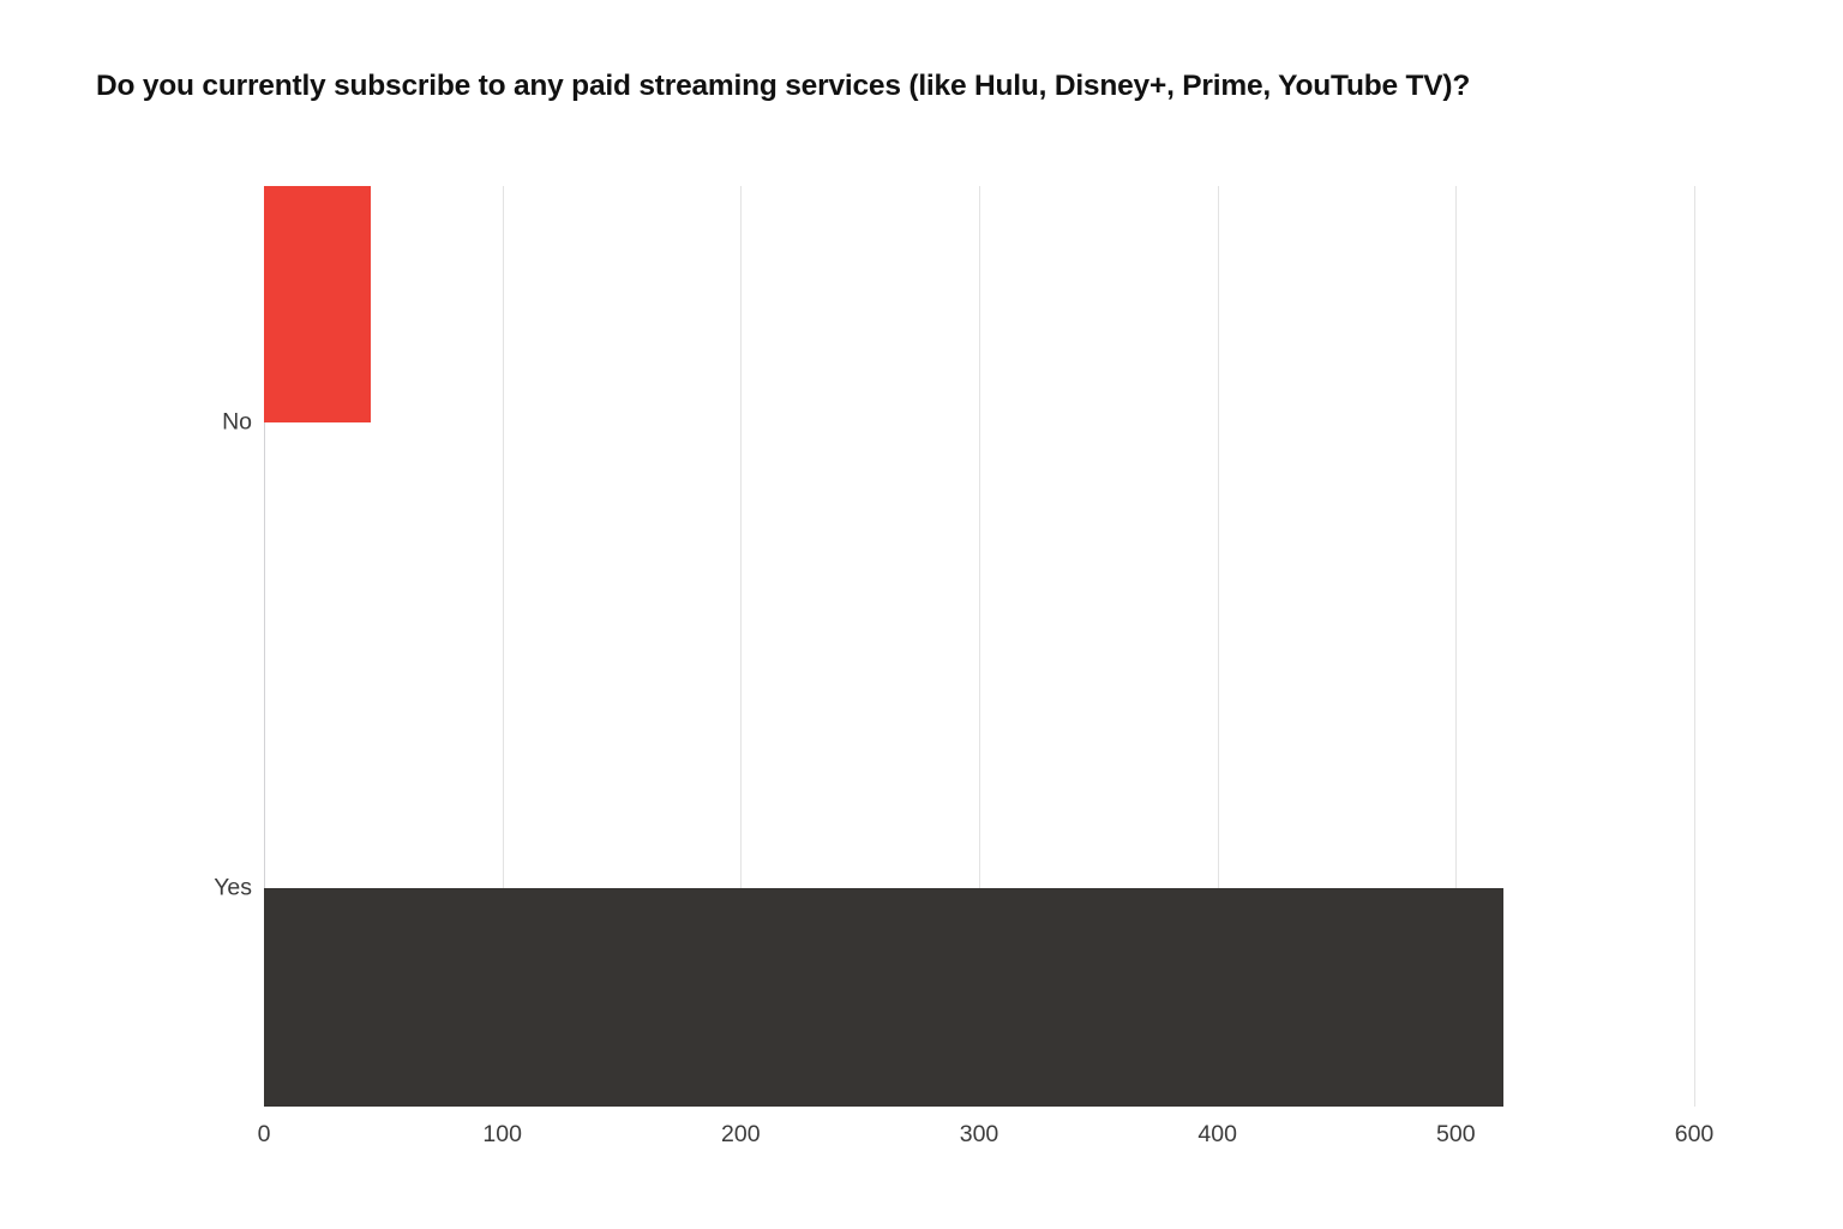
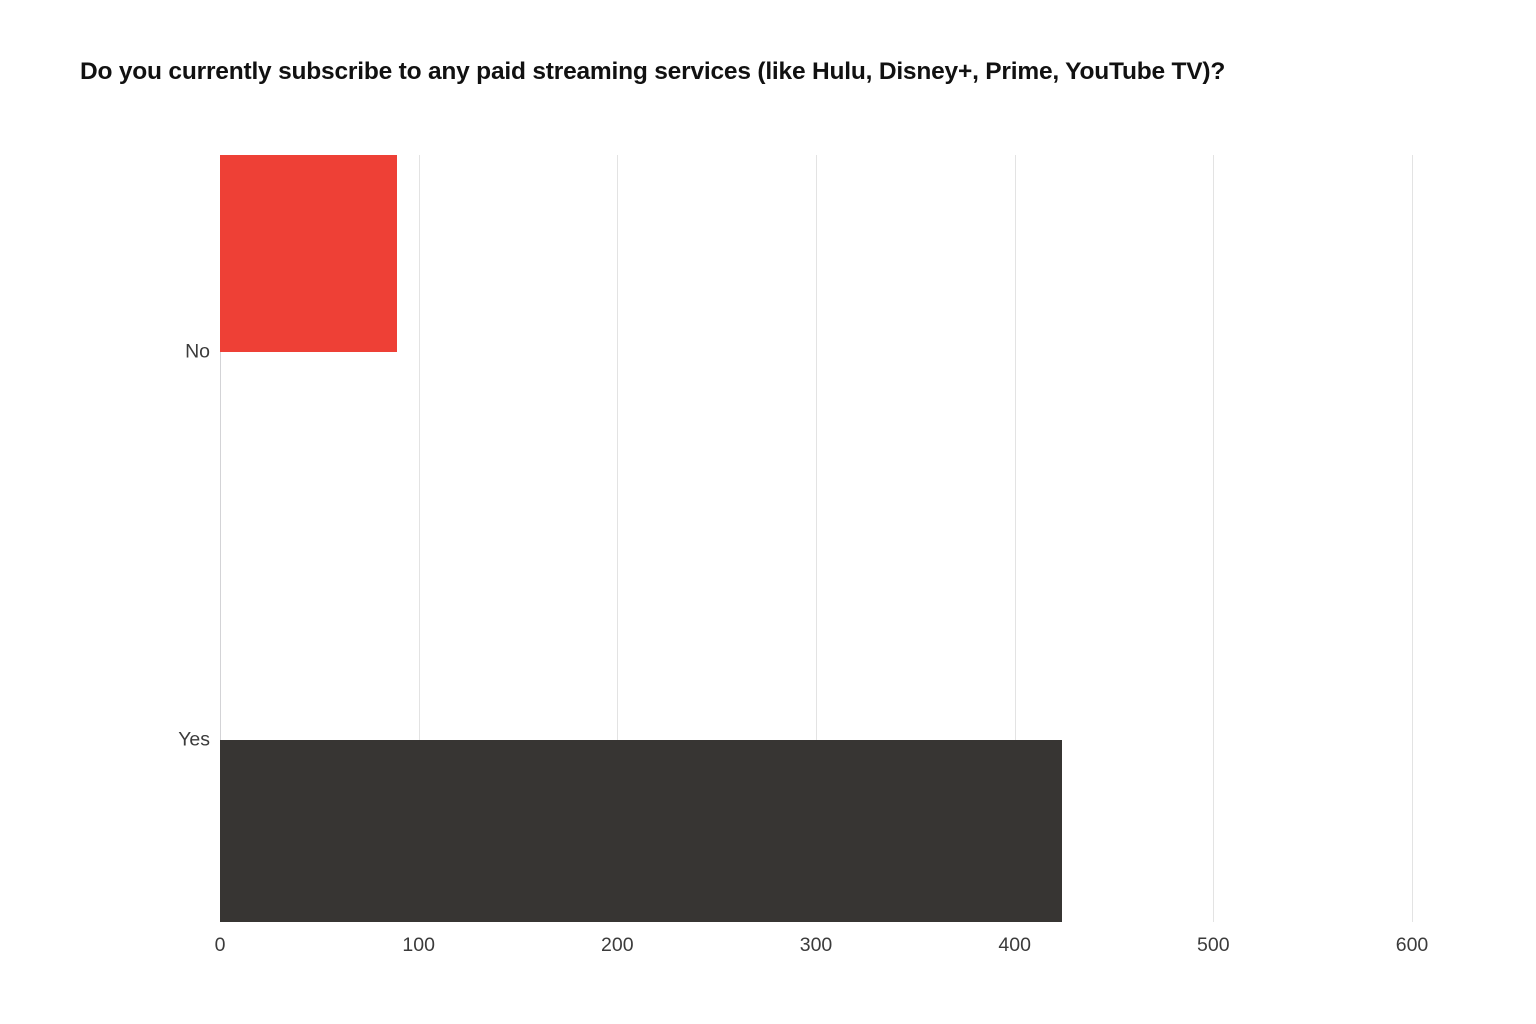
Yes: 520 -> 424
No: 45 -> 89
